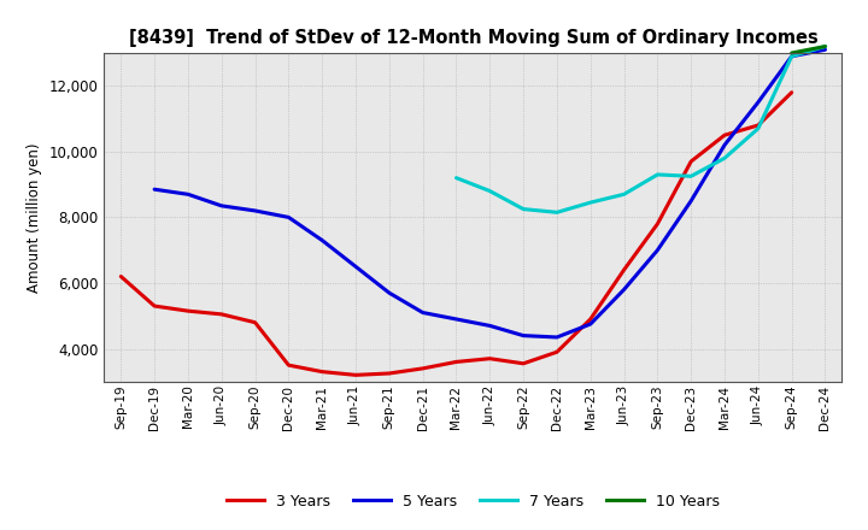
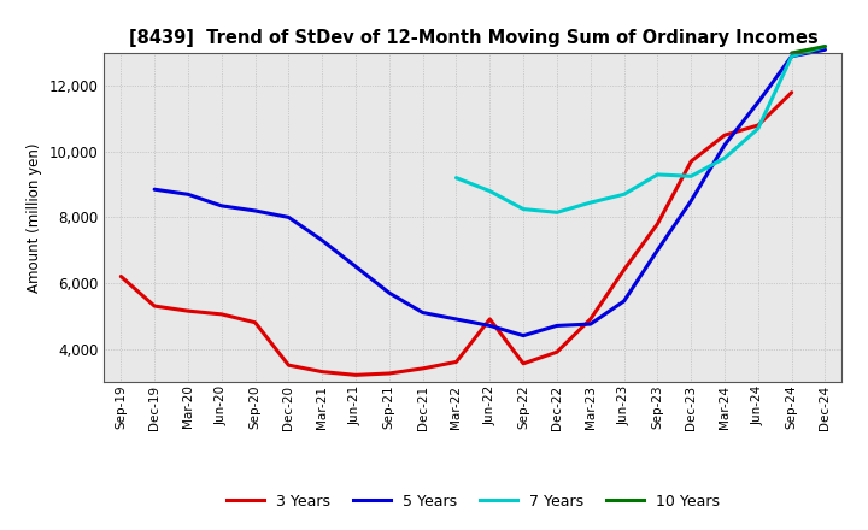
3 Years/Jun-22: 3,700 -> 4,900
5 Years/Dec-22: 4,350 -> 4,700
5 Years/Jun-23: 5,800 -> 5,450
